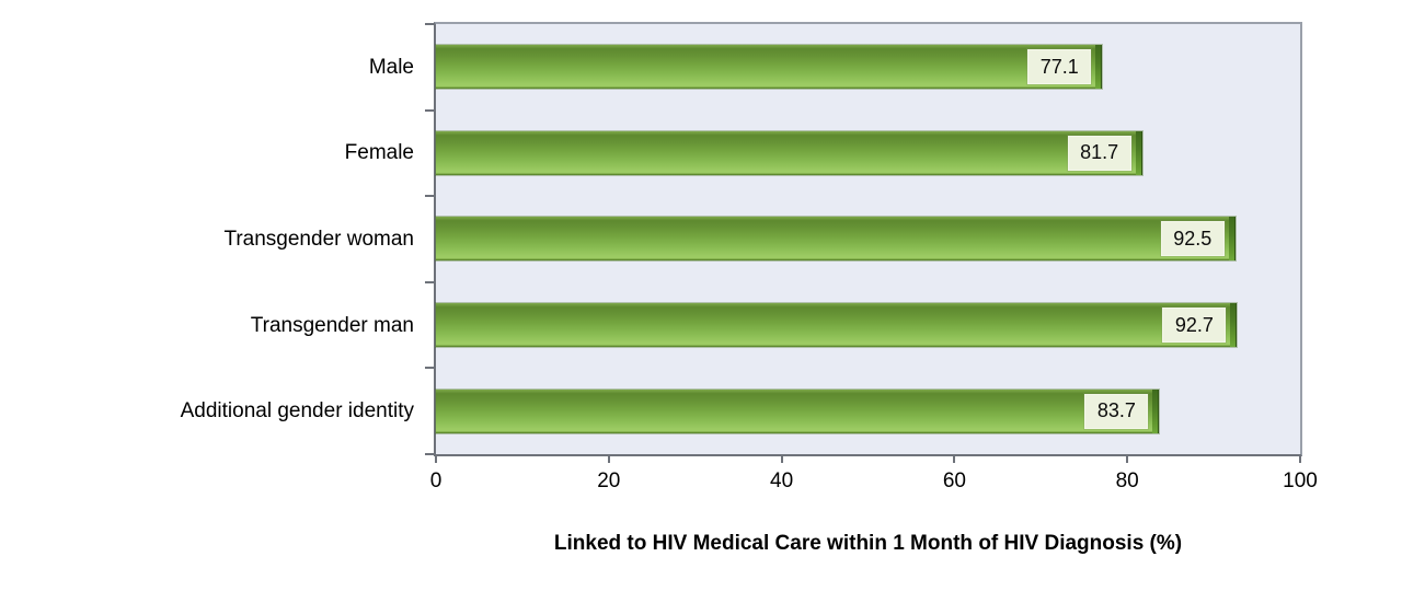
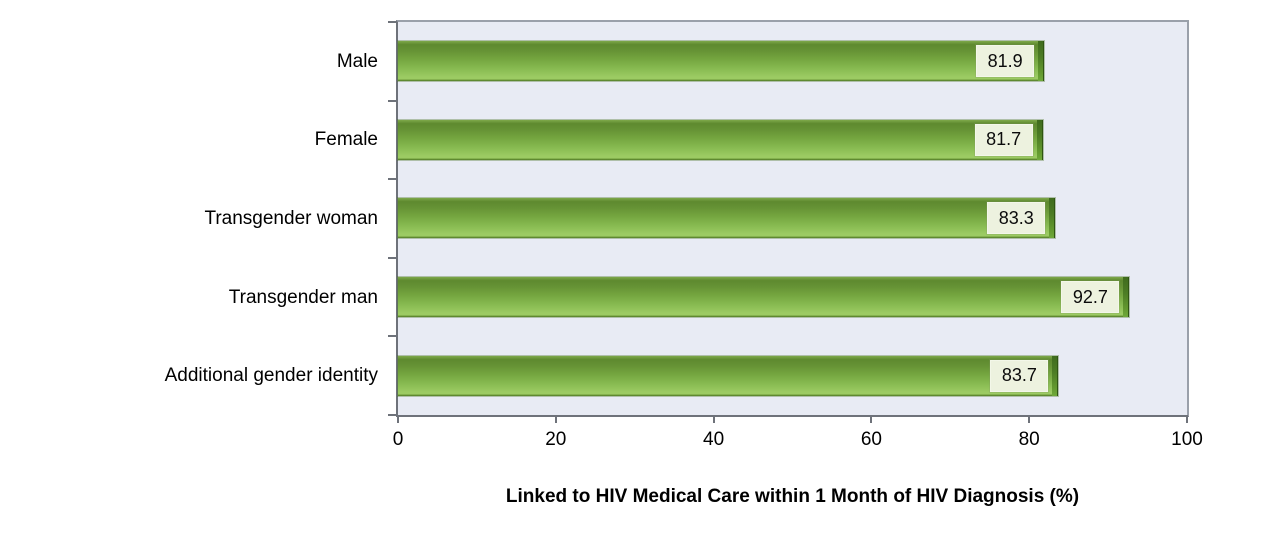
Male: 77.1 -> 81.9
Transgender woman: 92.5 -> 83.3
